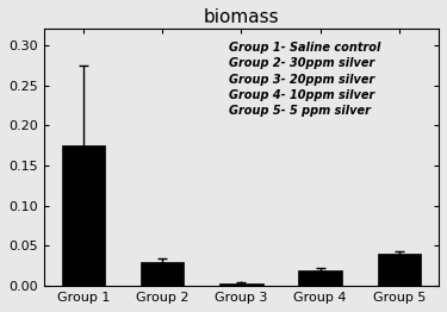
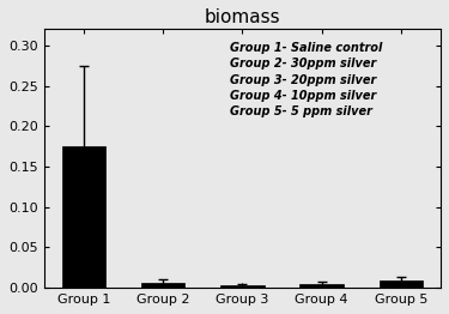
Group 2: 0.030 -> 0.006
Group 4: 0.020 -> 0.005
Group 5: 0.040 -> 0.009
